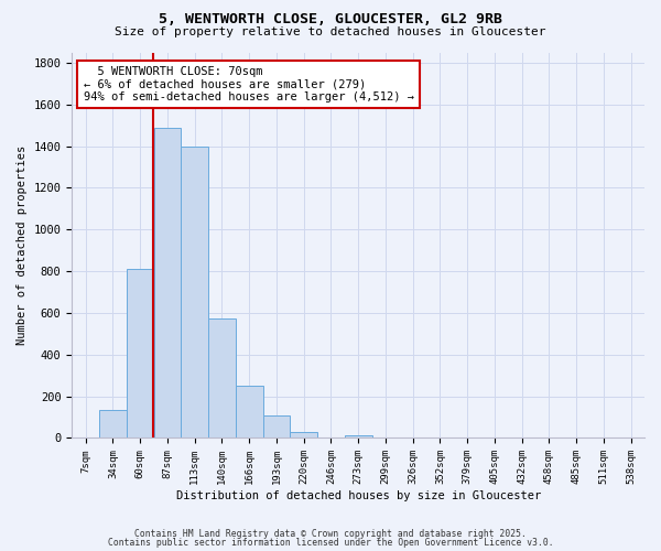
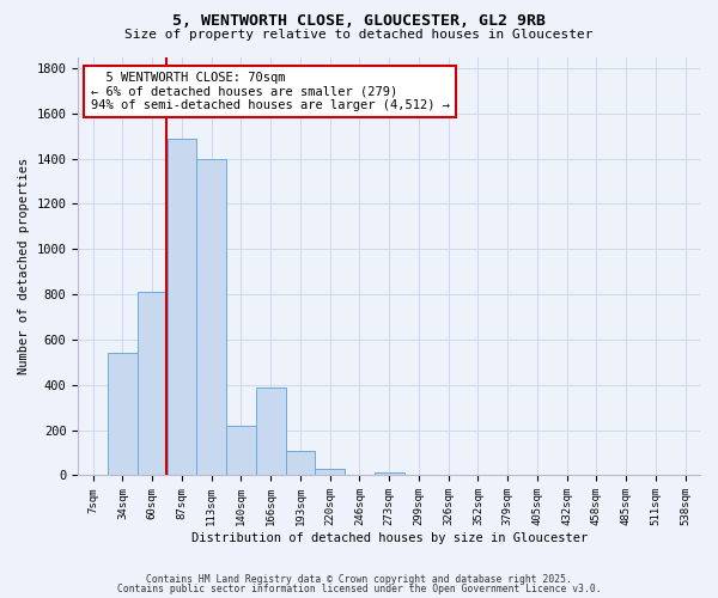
34sqm: 140 -> 540
140sqm: 580 -> 220
166sqm: 250 -> 390
